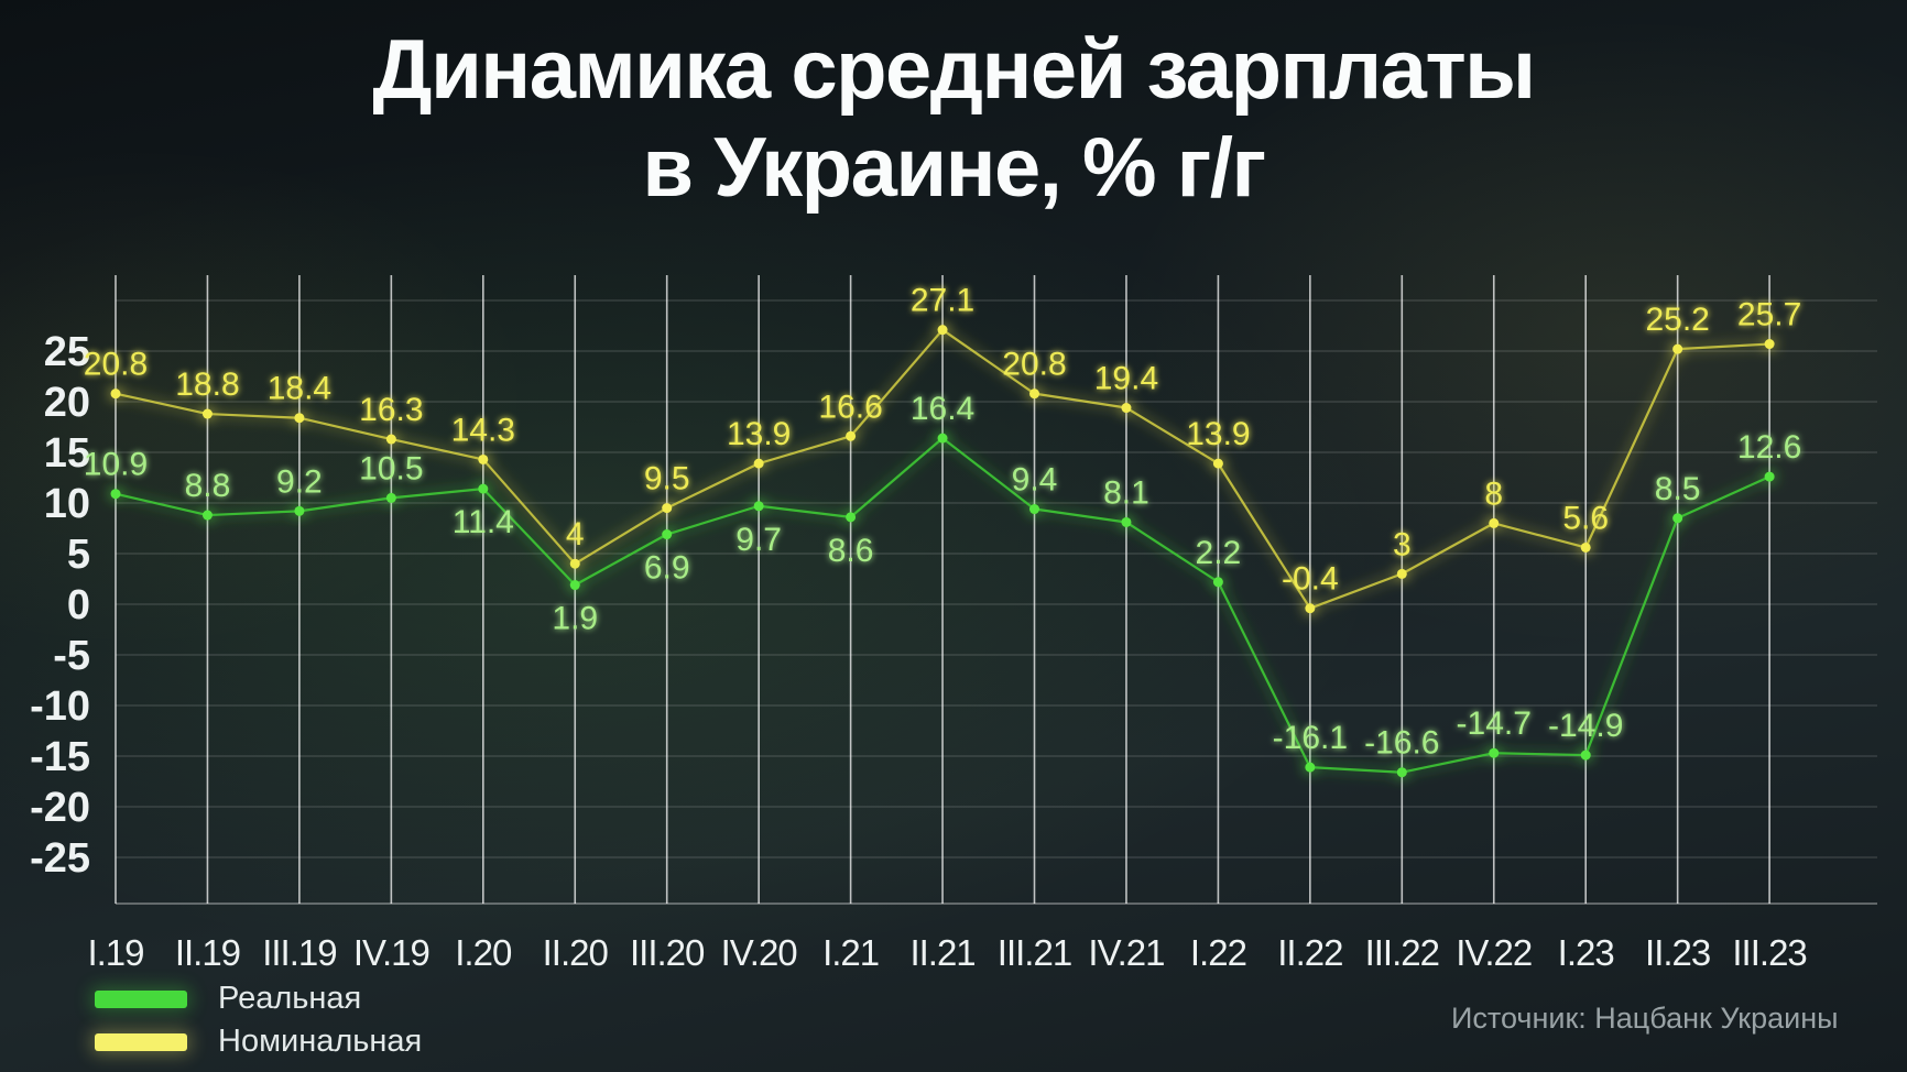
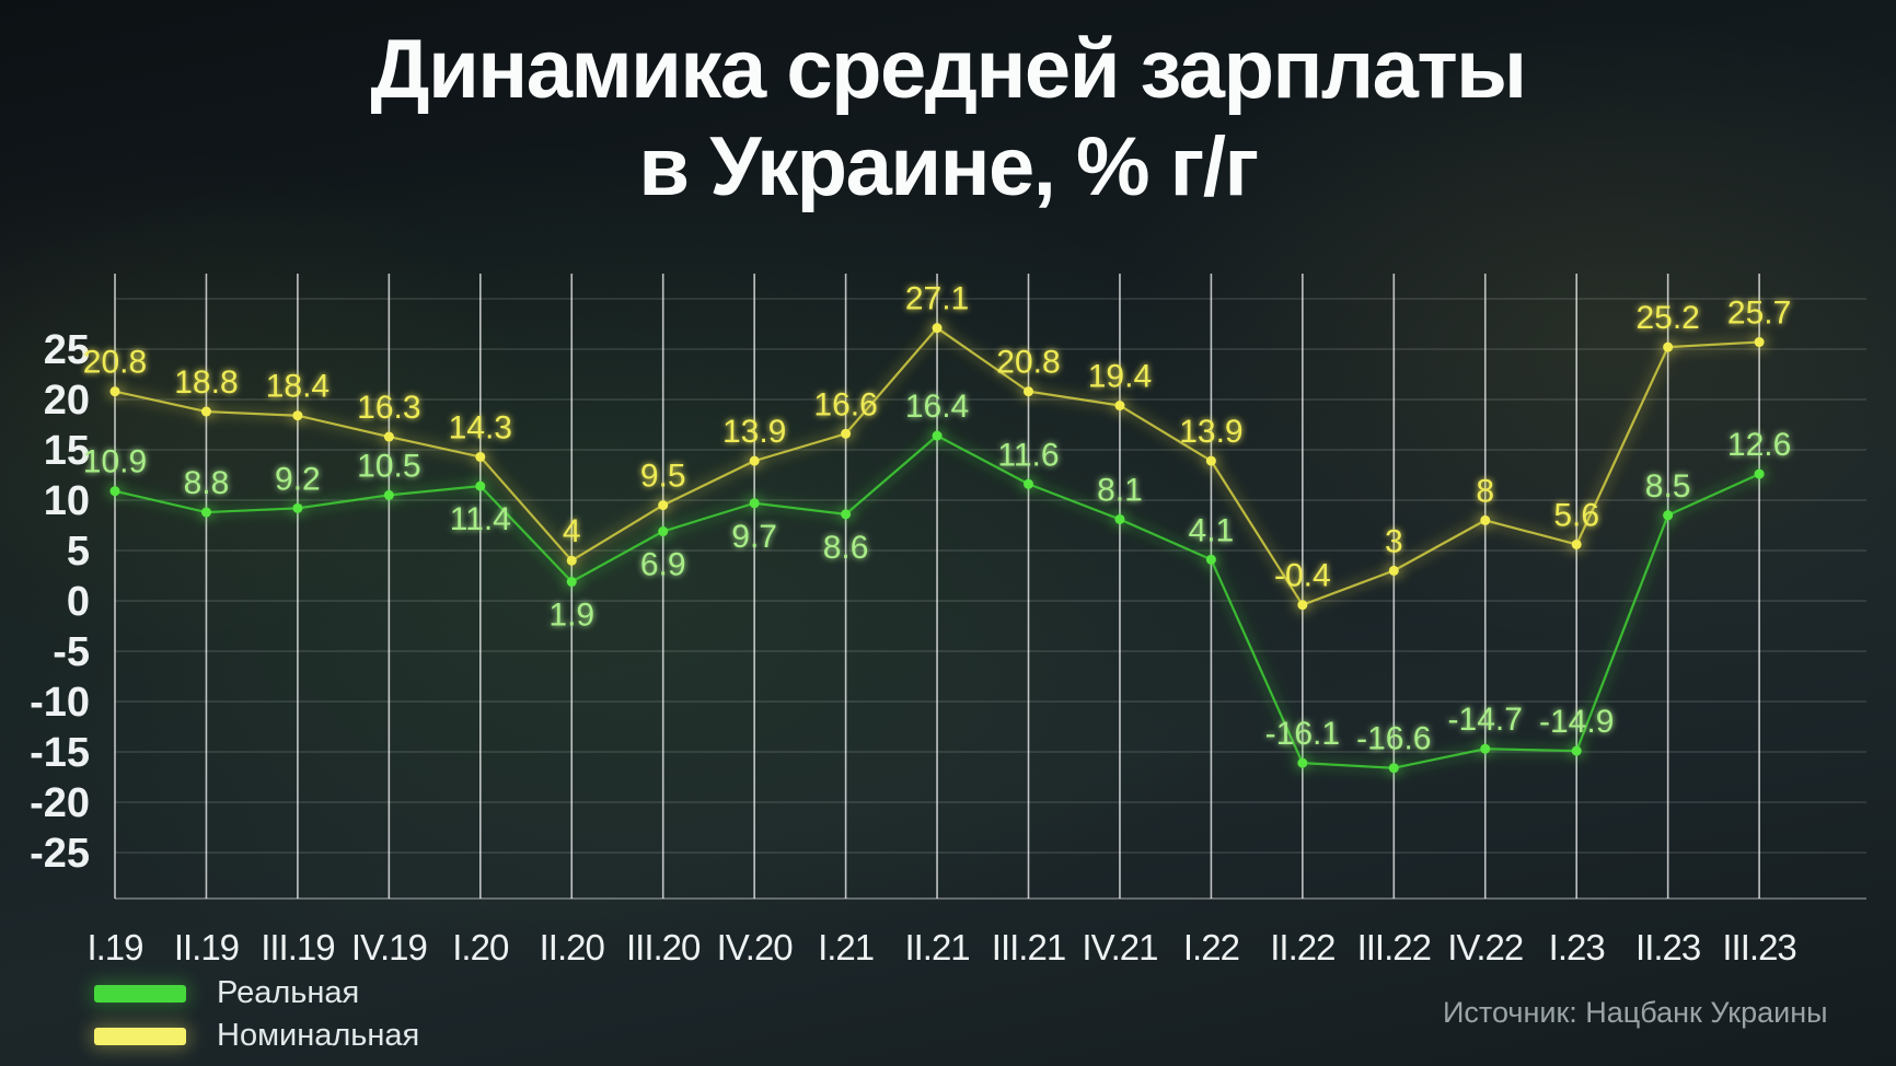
Реальная/III.21: 9.4 -> 11.6
Реальная/I.22: 2.2 -> 4.1
